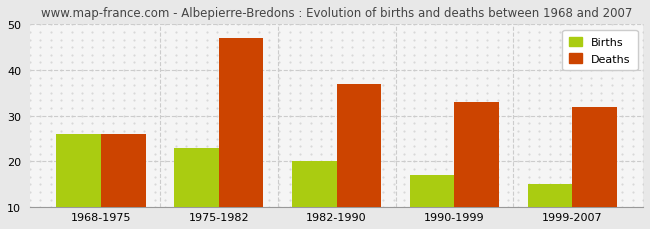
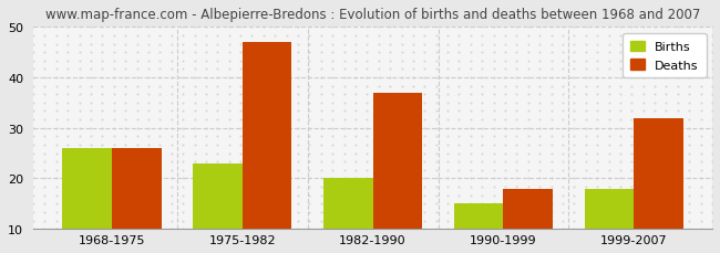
Births/1990-1999: 17 -> 15
Deaths/1990-1999: 33 -> 18
Births/1999-2007: 15 -> 18
